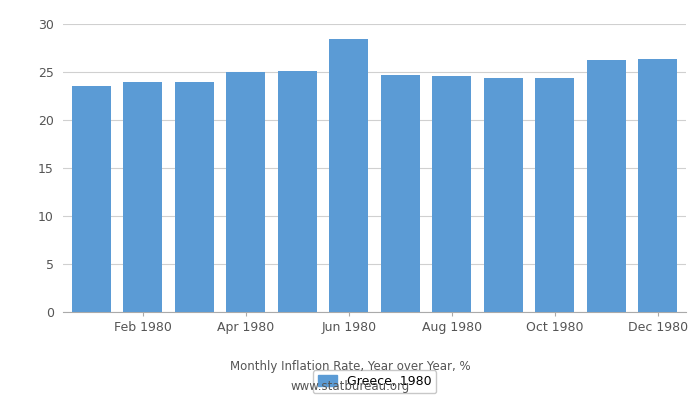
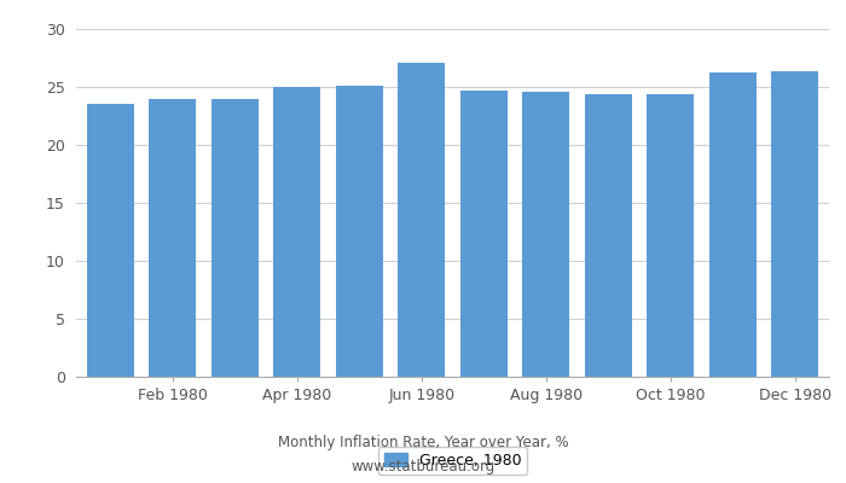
Jun 1980: 28.4 -> 27.1
